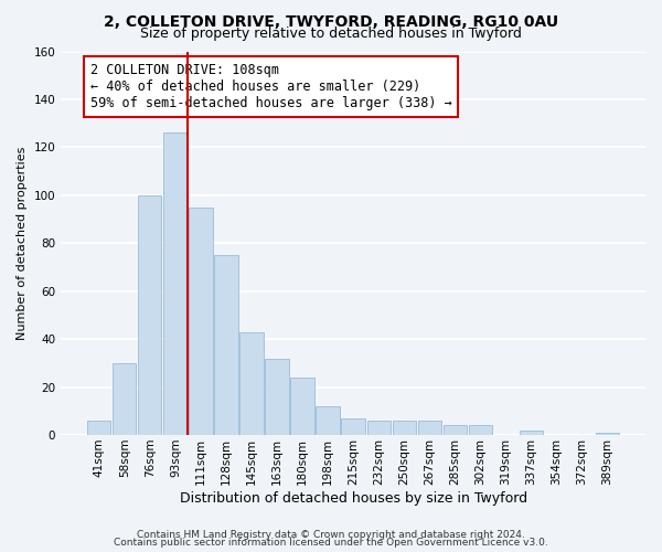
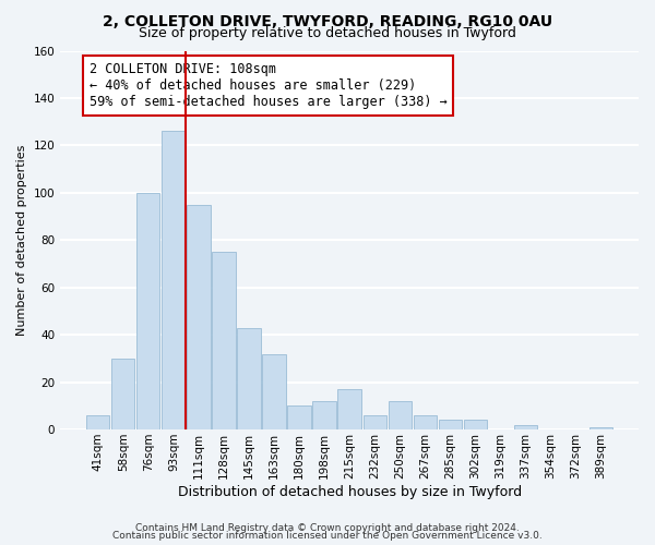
180sqm: 24 -> 10
215sqm: 7 -> 17
250sqm: 6 -> 12
